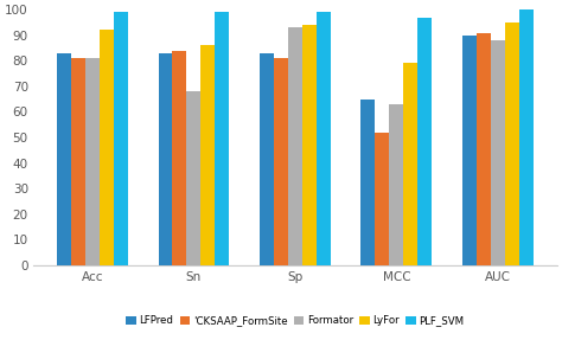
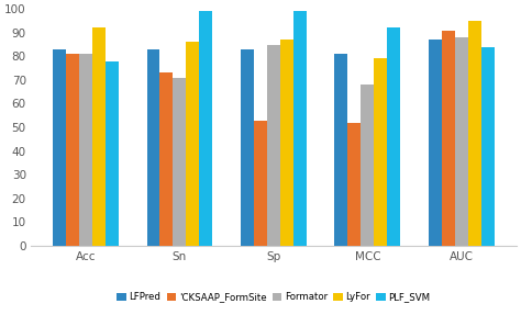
PLF_SVM/Acc: 99 -> 78
'CKSAAP_FormSite/Sn: 84 -> 73
Formator/Sn: 68 -> 71
'CKSAAP_FormSite/Sp: 81 -> 53
Formator/Sp: 93 -> 85
LyFor/Sp: 94 -> 87
LFPred/MCC: 65 -> 81
Formator/MCC: 63 -> 68
PLF_SVM/MCC: 97 -> 92
LFPred/AUC: 90 -> 87
PLF_SVM/AUC: 100 -> 84
